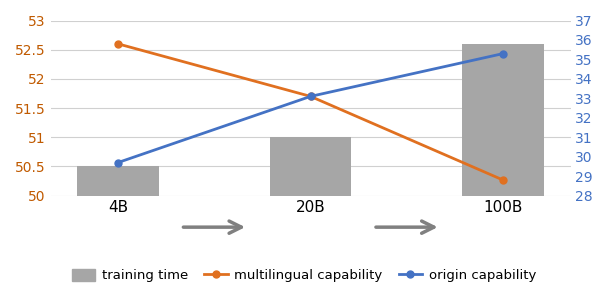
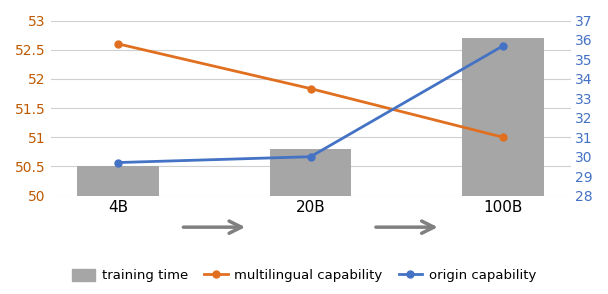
training time/20B: 51.0 -> 50.8
multilingual capability/20B: 33.1 -> 33.5
origin capability/20B: 33.1 -> 30.0
training time/100B: 52.6 -> 52.7
multilingual capability/100B: 28.8 -> 31.0
origin capability/100B: 35.3 -> 35.7
